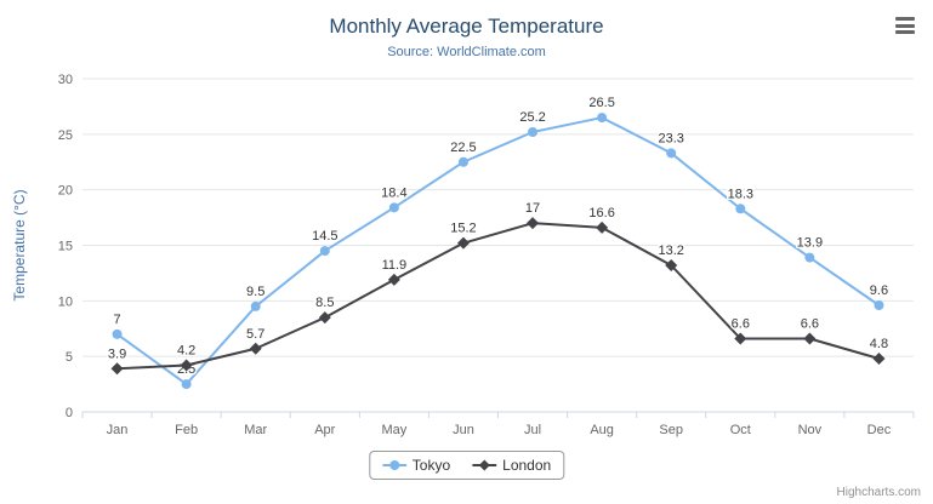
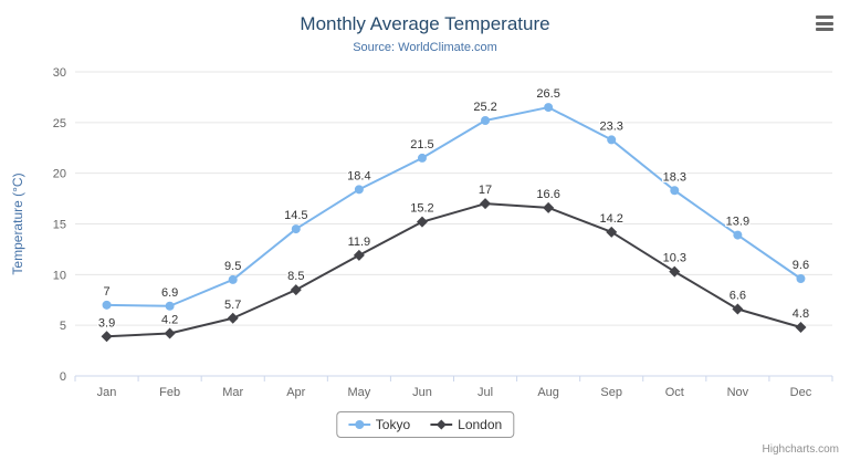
Tokyo/Feb: 2.5 -> 6.9
Tokyo/Jun: 22.5 -> 21.5
London/Sep: 13.2 -> 14.2
London/Oct: 6.6 -> 10.3
